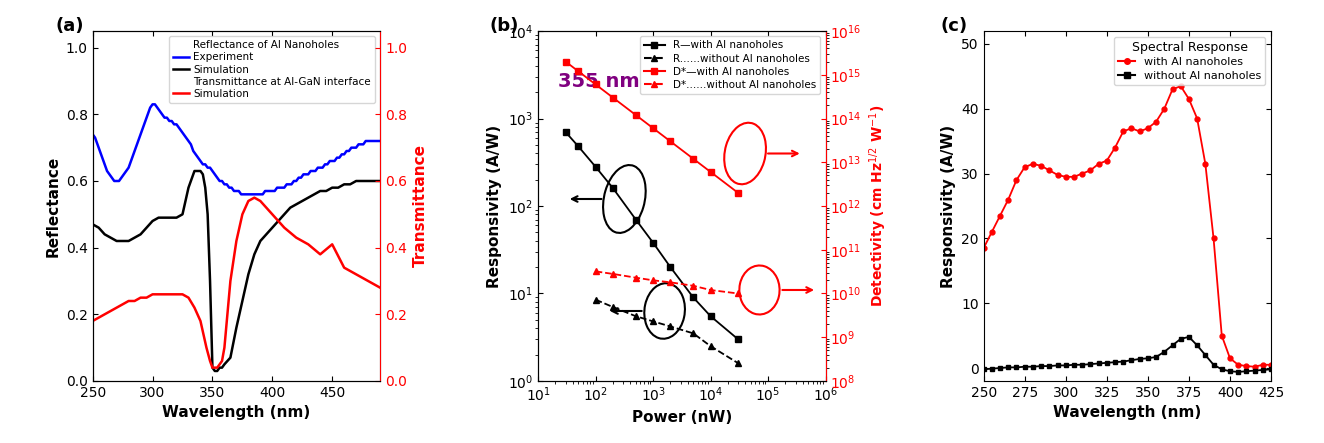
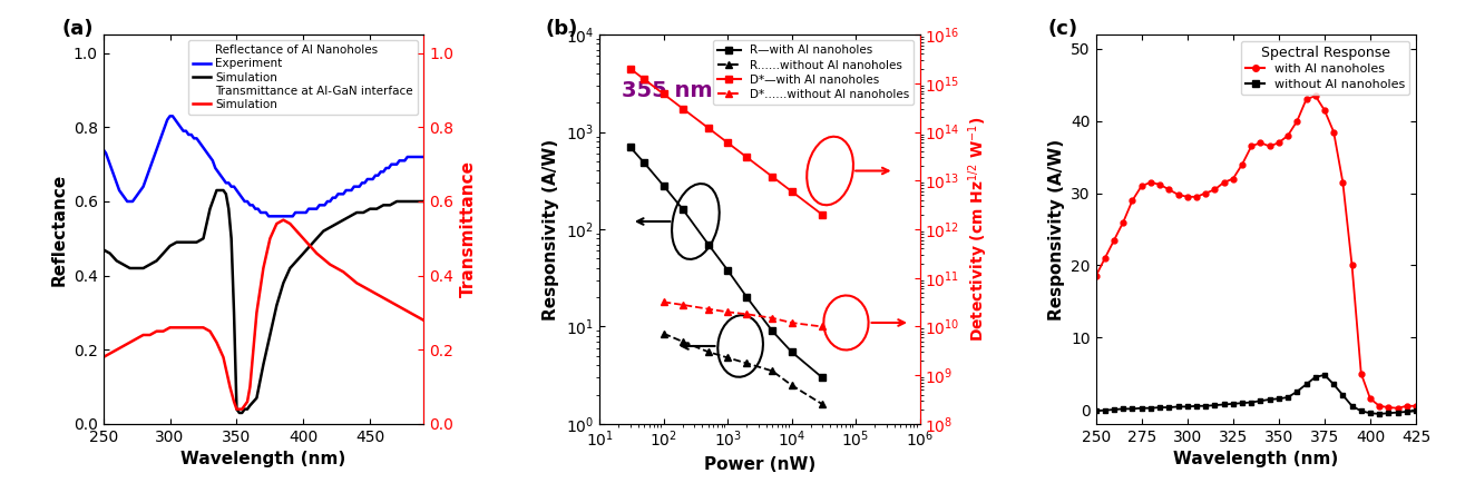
Simulation/450: 0.41 -> 0.36
